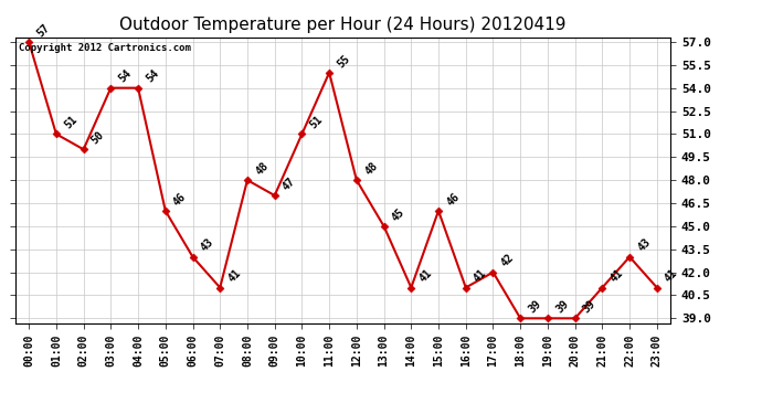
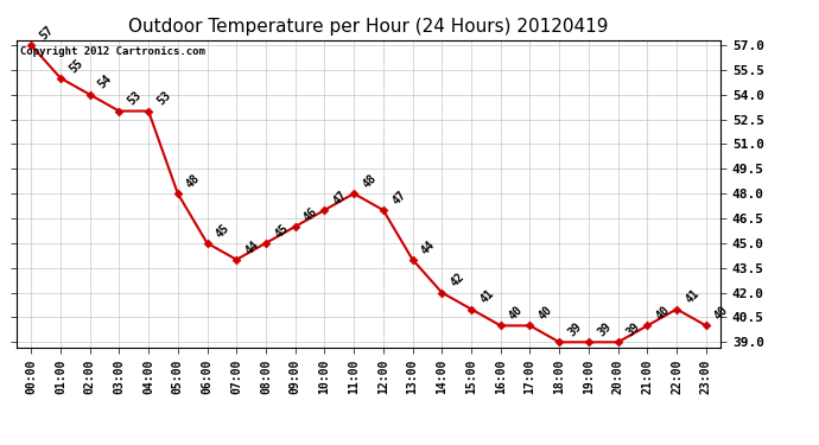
01:00: 51 -> 55
02:00: 50 -> 54
03:00: 54 -> 53
04:00: 54 -> 53
05:00: 46 -> 48
06:00: 43 -> 45
07:00: 41 -> 44
08:00: 48 -> 45
09:00: 47 -> 46
10:00: 51 -> 47
11:00: 55 -> 48
12:00: 48 -> 47
13:00: 45 -> 44
14:00: 41 -> 42
15:00: 46 -> 41
16:00: 41 -> 40
17:00: 42 -> 40
21:00: 41 -> 40
22:00: 43 -> 41
23:00: 41 -> 40
